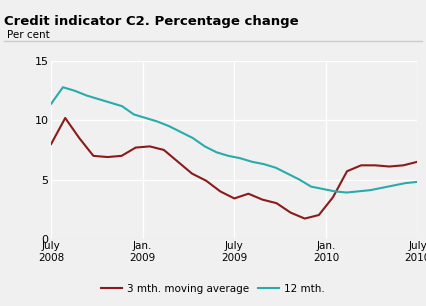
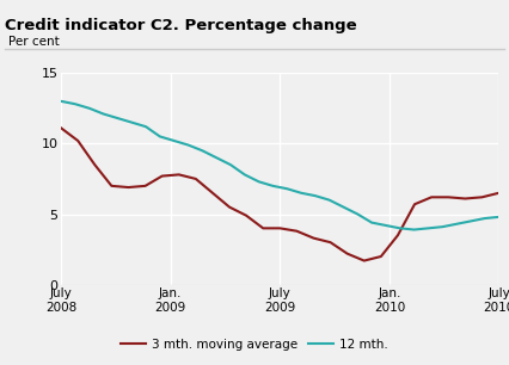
3 mth. moving average/July 2008: 8.0 -> 11.1
12 mth./July 2008: 11.4 -> 13.0
3 mth. moving average/July 2009: 3.4 -> 4.0
